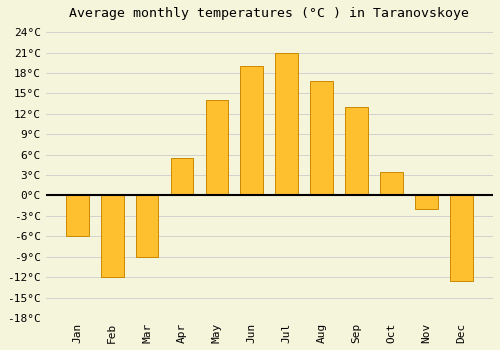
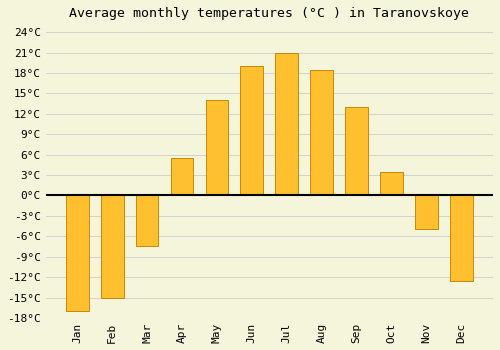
Jan: -6.0°C -> -17.0°C
Feb: -12.0°C -> -15.0°C
Mar: -9.0°C -> -7.5°C
Aug: 16.8°C -> 18.5°C
Nov: -2.0°C -> -5.0°C
